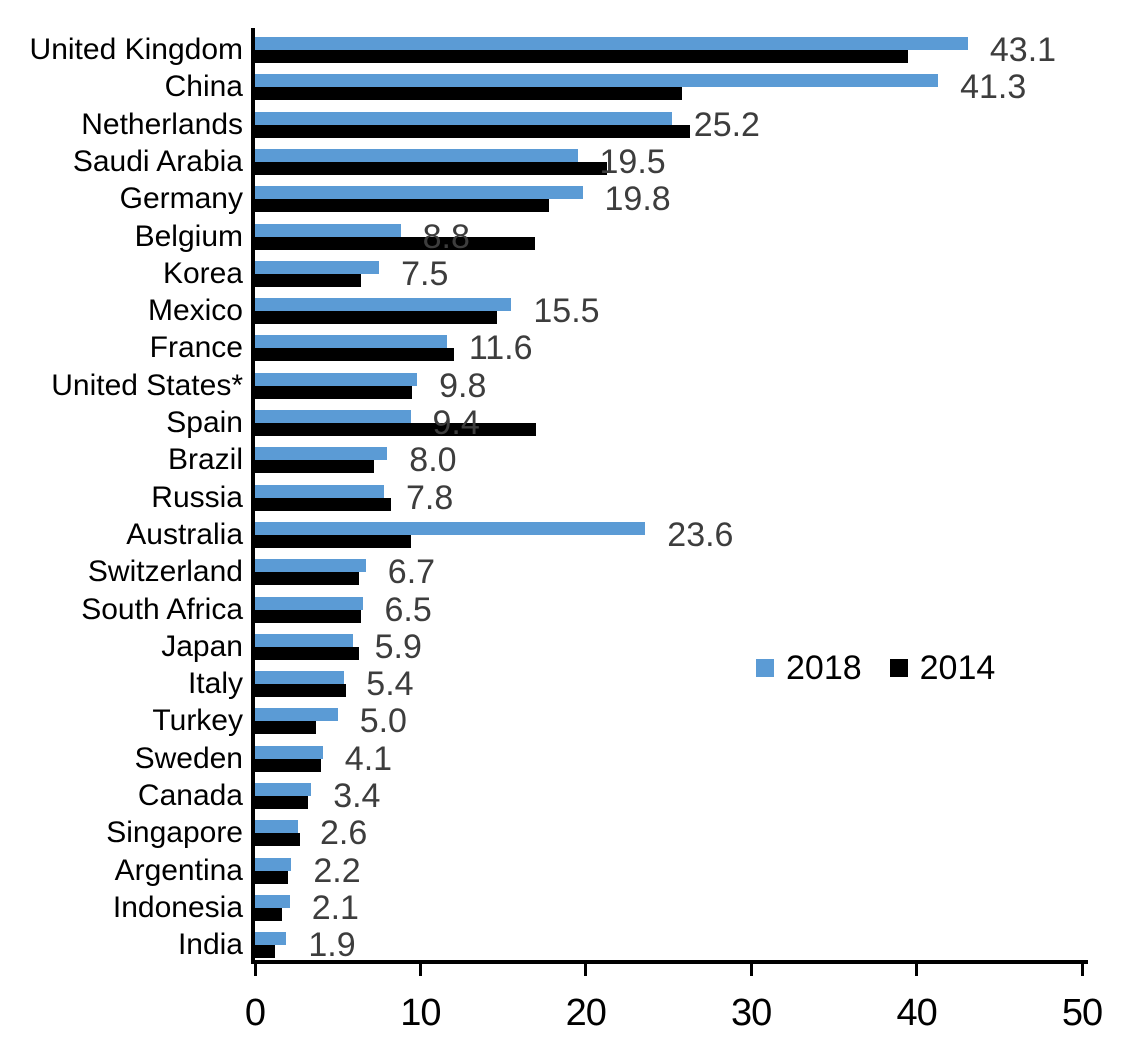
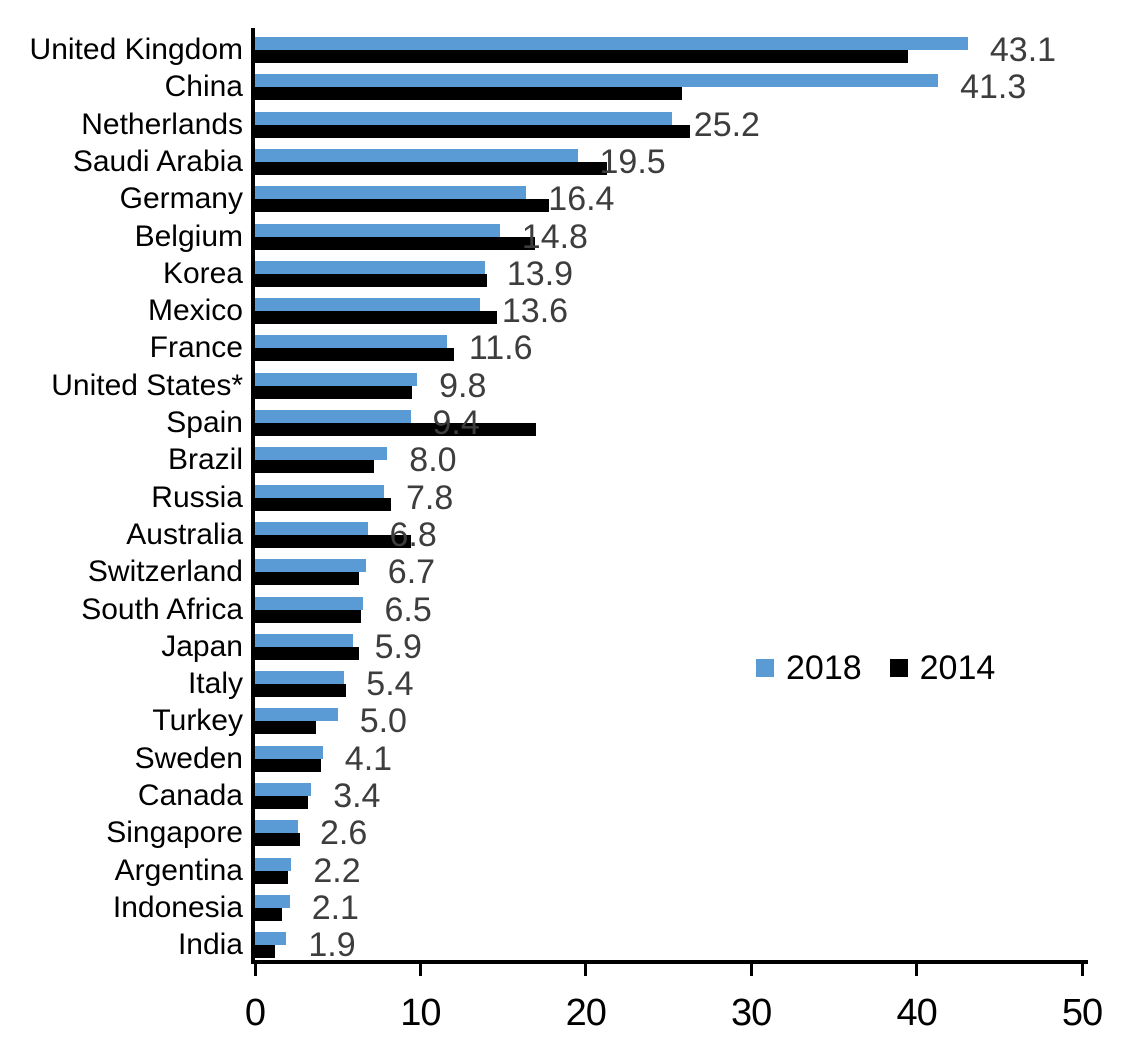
2018/Germany: 19.8 -> 16.4
2018/Belgium: 8.8 -> 14.8
2018/Korea: 7.5 -> 13.9
2014/Korea: 6.4 -> 14.0
2018/Mexico: 15.5 -> 13.6
2018/Australia: 23.6 -> 6.8
